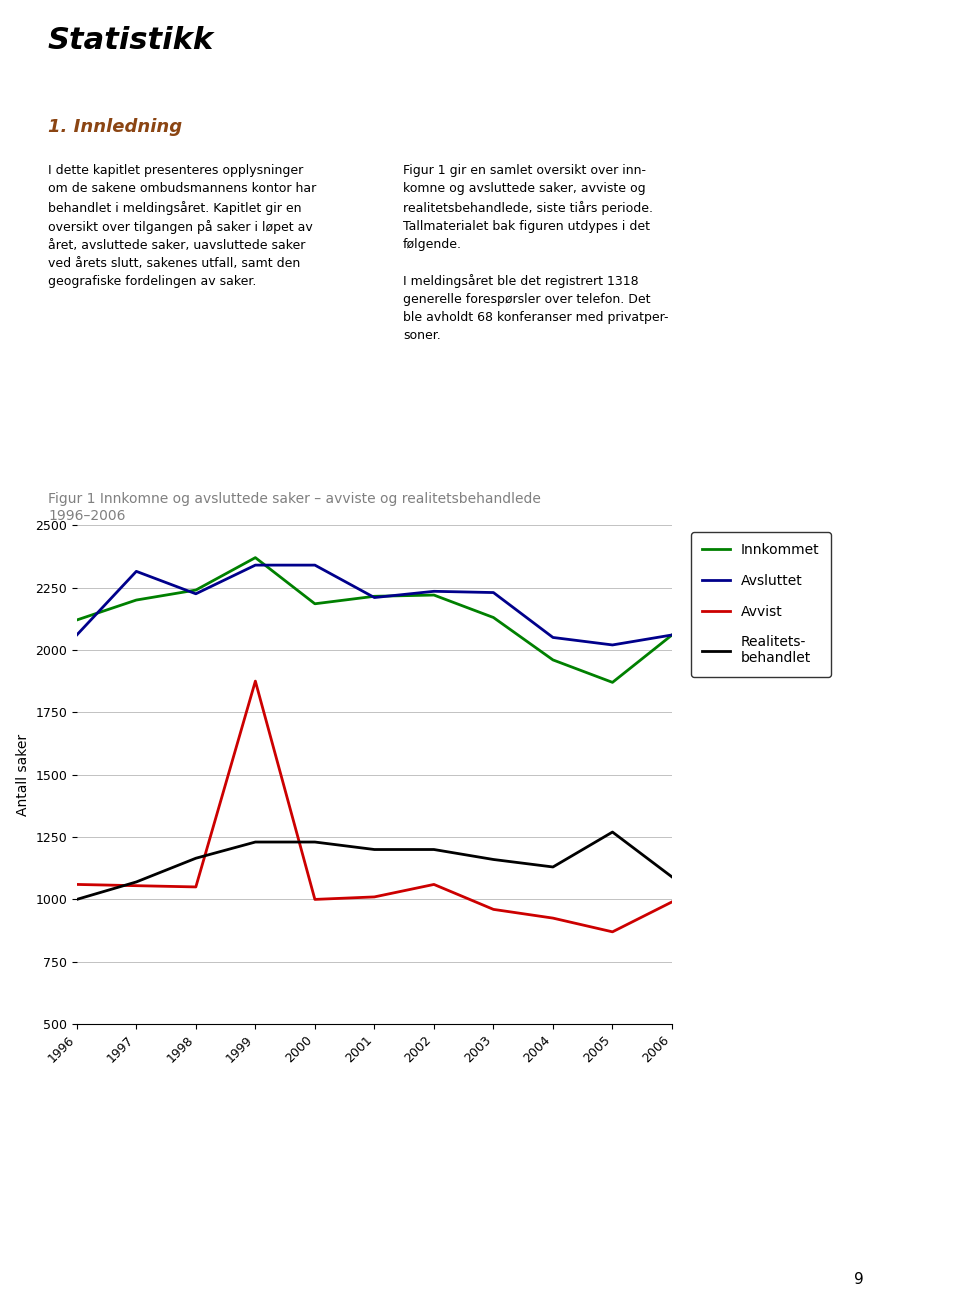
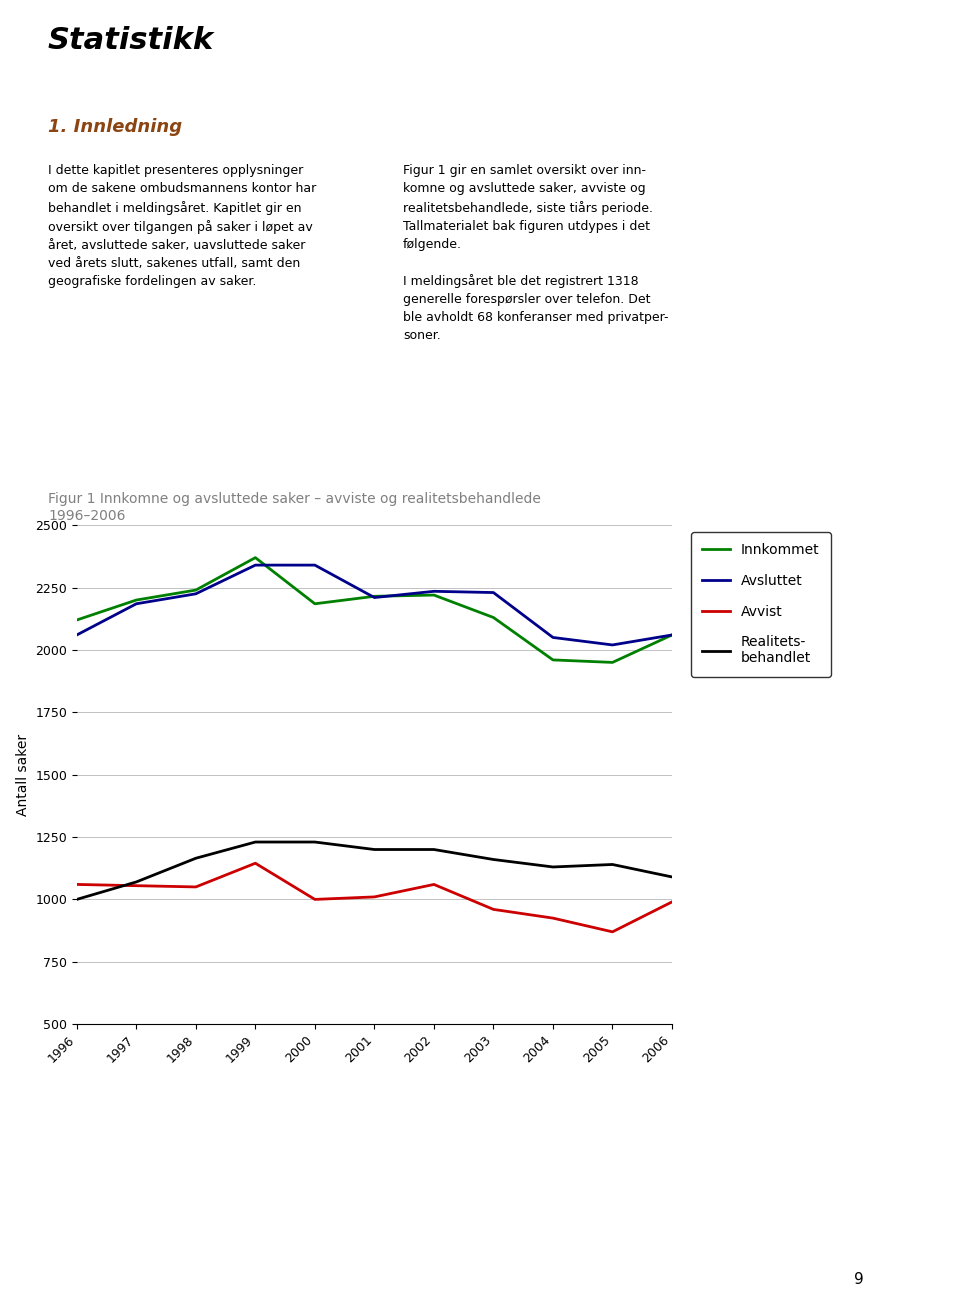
Avsluttet/1997: 2315 -> 2185
Avvist/1999: 1875 -> 1145
Innkommet/2005: 1870 -> 1950
Realitets- behandlet/2005: 1270 -> 1140
